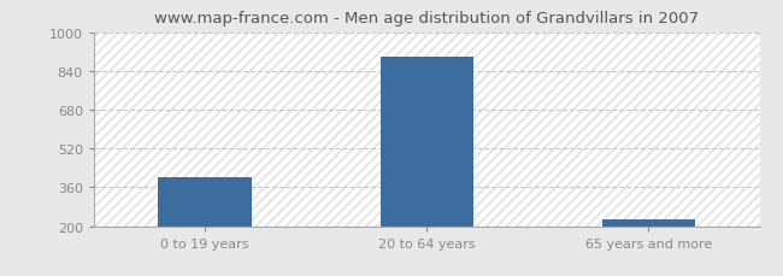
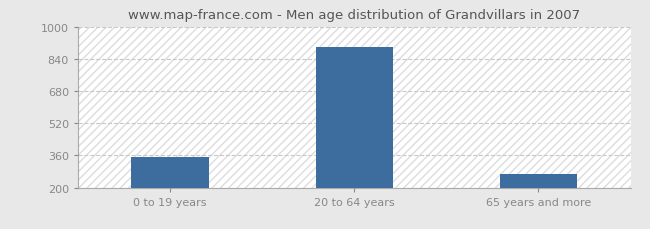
0 to 19 years: 400 -> 350
65 years and more: 230 -> 270
